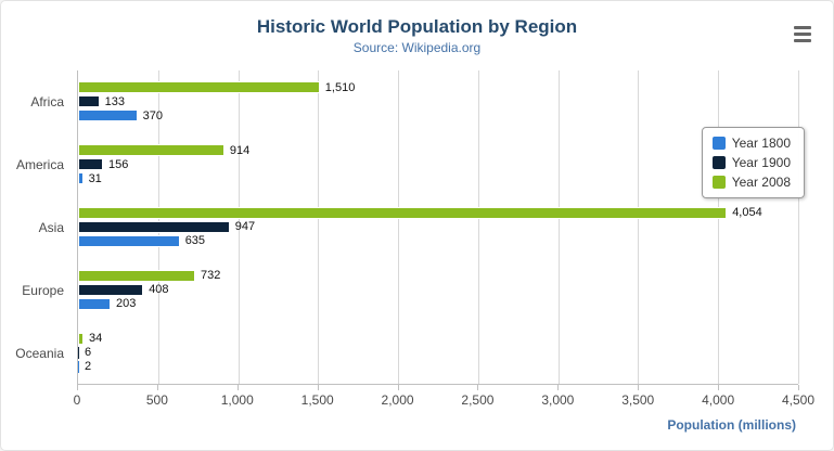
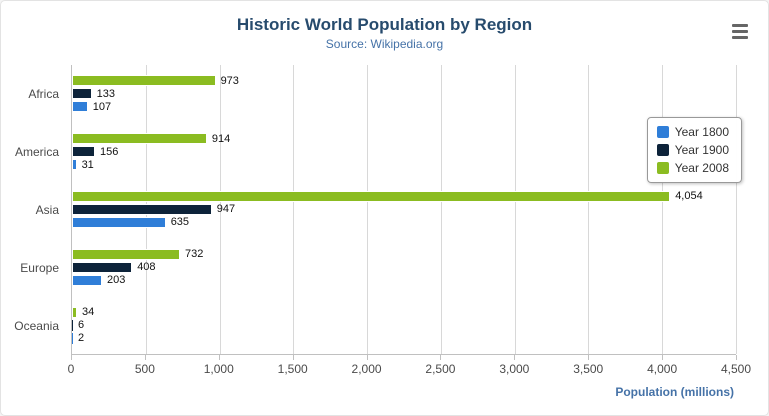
Year 1800/Africa: 370 -> 107
Year 2008/Africa: 1,510 -> 973
